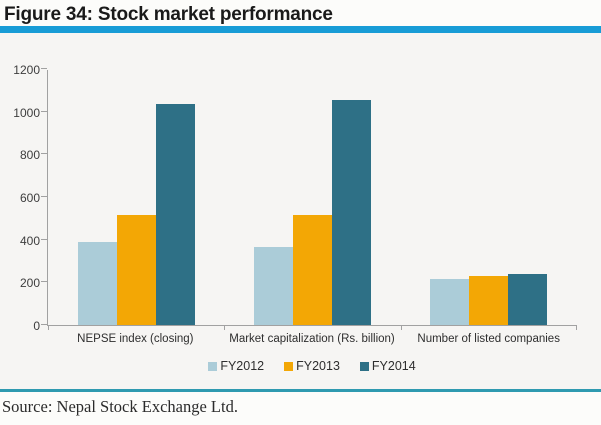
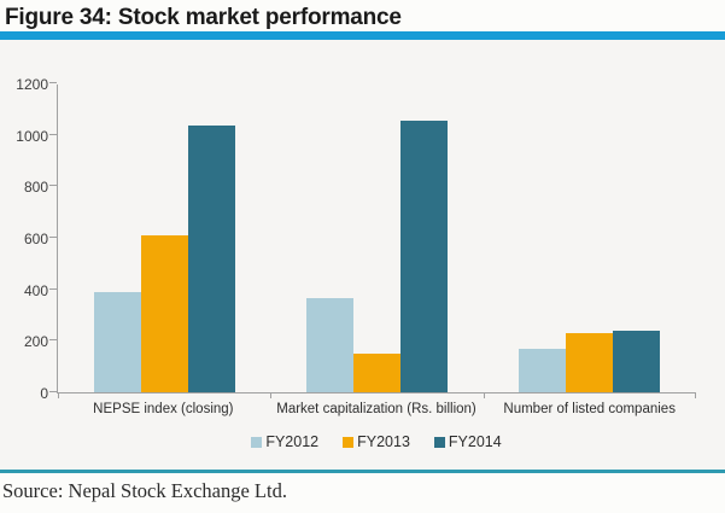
FY2013/NEPSE index (closing): 520 -> 610
FY2013/Market capitalization (Rs. billion): 510 -> 150
FY2012/Number of listed companies: 220 -> 170
